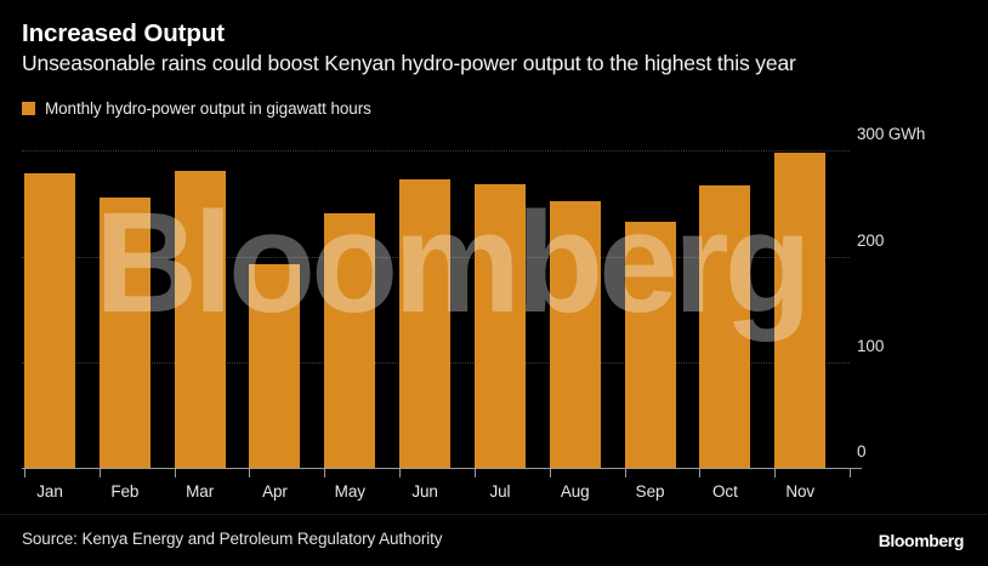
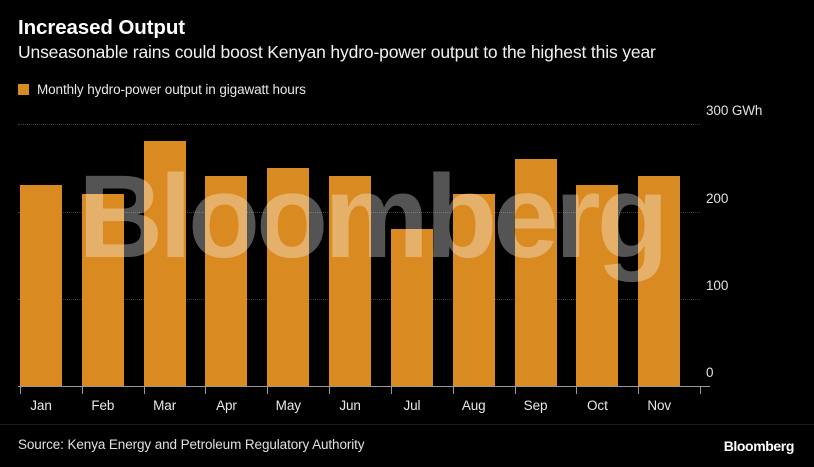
Jan: 280 -> 230
Feb: 260 -> 220
Apr: 190 -> 240
May: 240 -> 250
Jun: 270 -> 240
Jul: 270 -> 180
Aug: 250 -> 220
Sep: 230 -> 260
Oct: 270 -> 230
Nov: 300 -> 240
